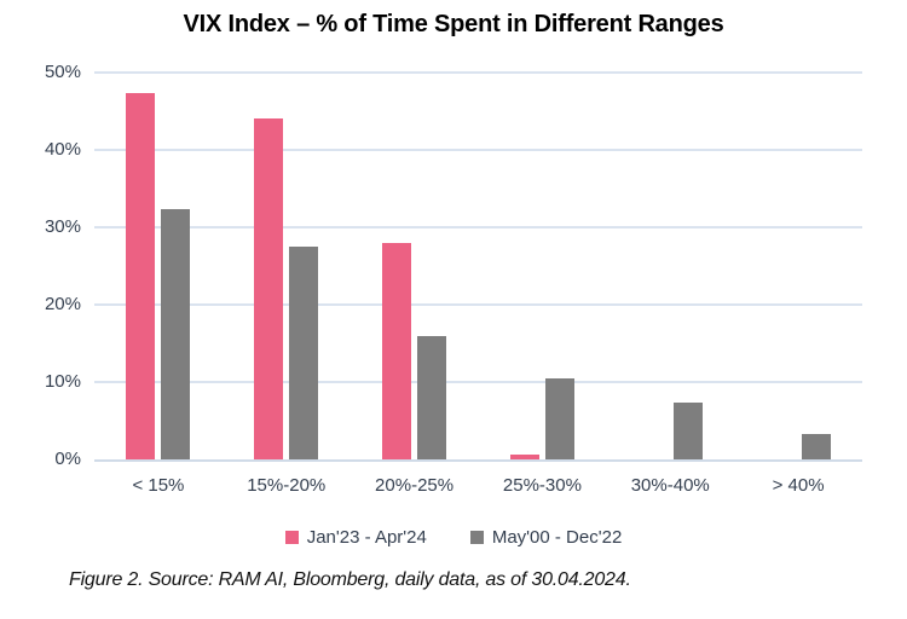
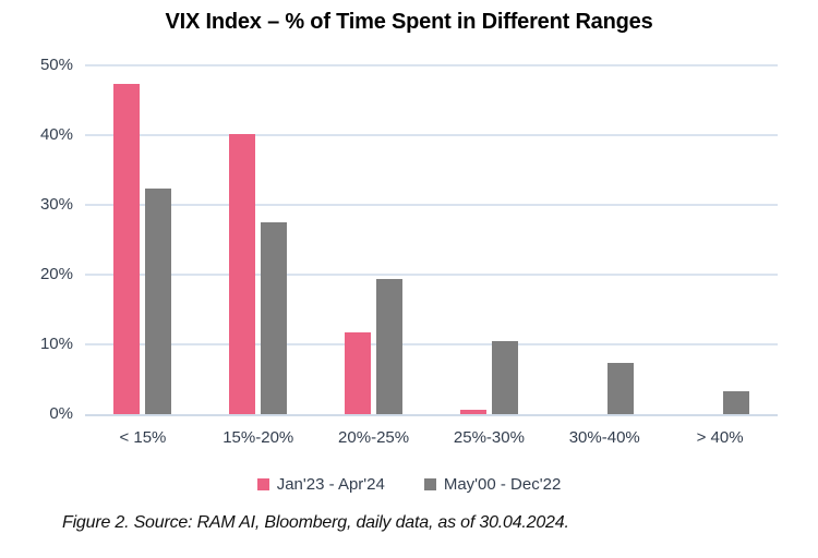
Jan'23 - Apr'24/15%-20%: 44% -> 40%
Jan'23 - Apr'24/20%-25%: 28% -> 12%
May'00 - Dec'22/20%-25%: 16% -> 19%
